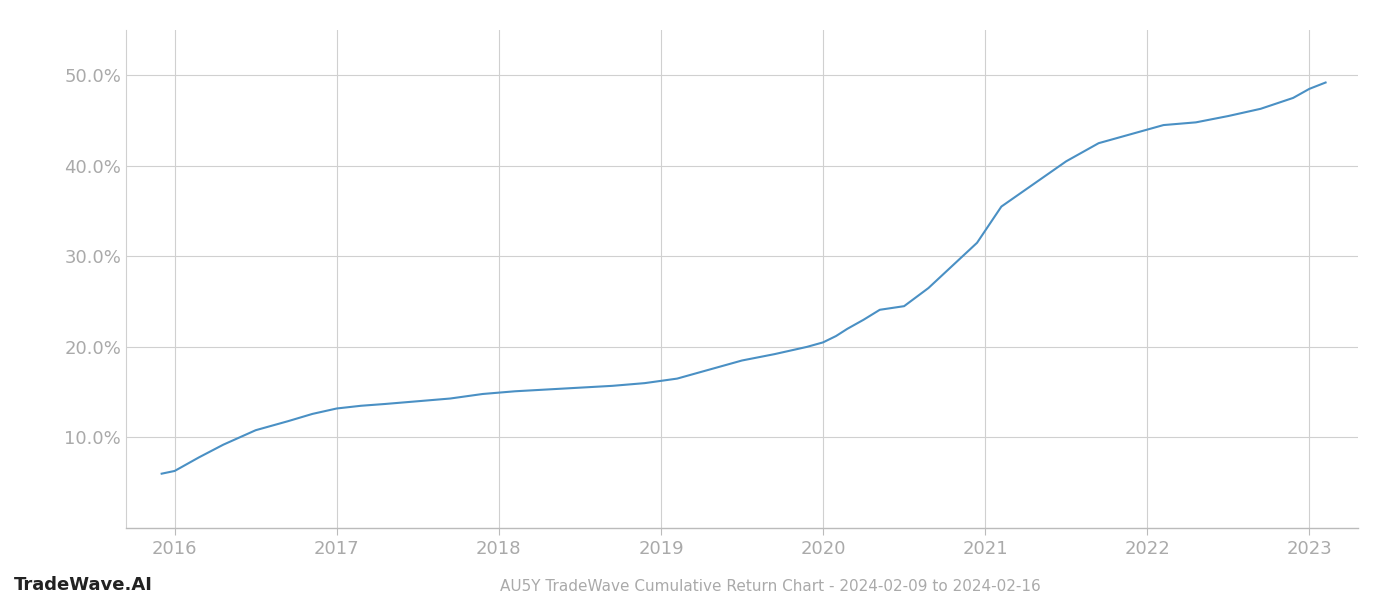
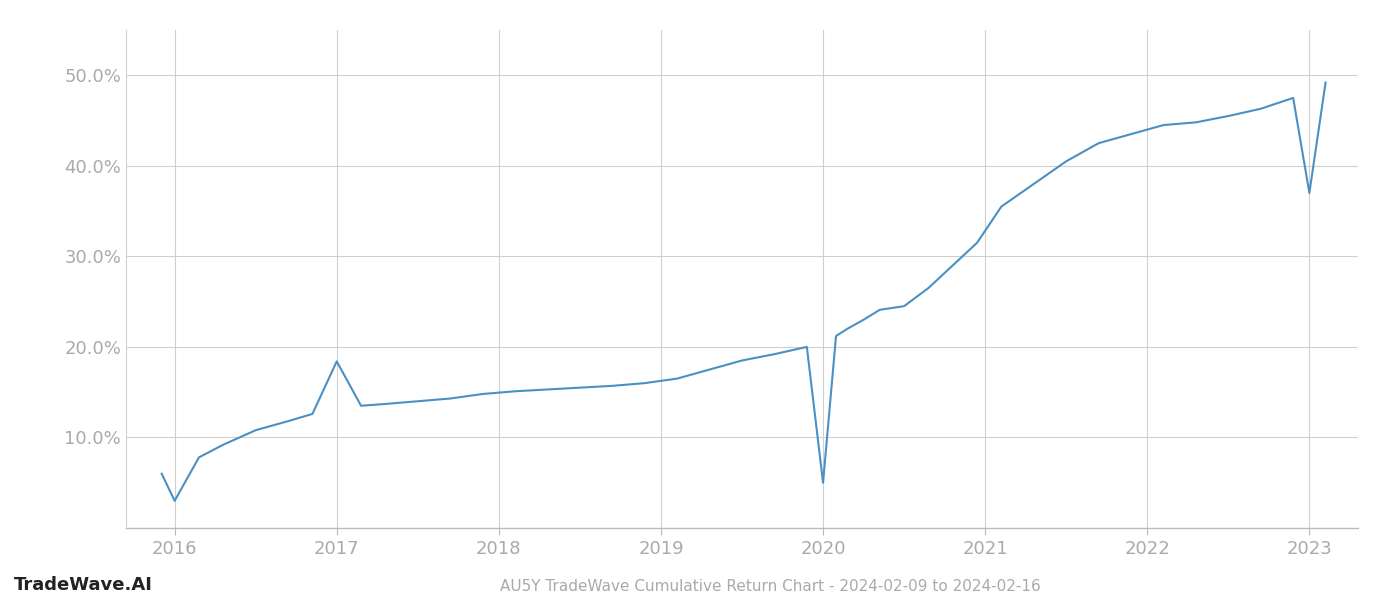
2016: 6.3% -> 3.0%
2017: 13.2% -> 18.4%
2020: 20.5% -> 5.0%
2023: 48.5% -> 37.0%
